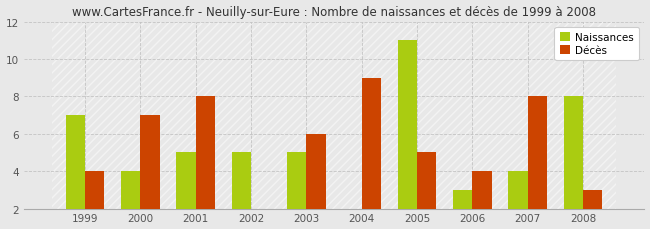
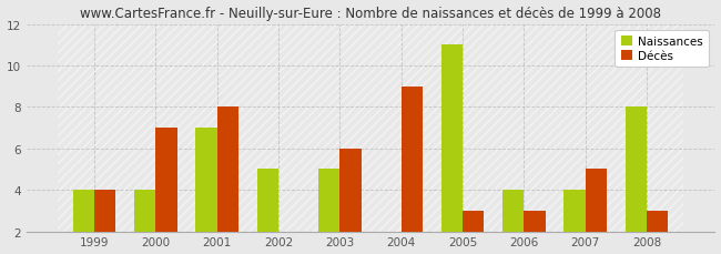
Naissances/1999: 7 -> 4
Naissances/2001: 5 -> 7
Décès/2005: 5 -> 3
Naissances/2006: 3 -> 4
Décès/2006: 4 -> 3
Décès/2007: 8 -> 5
